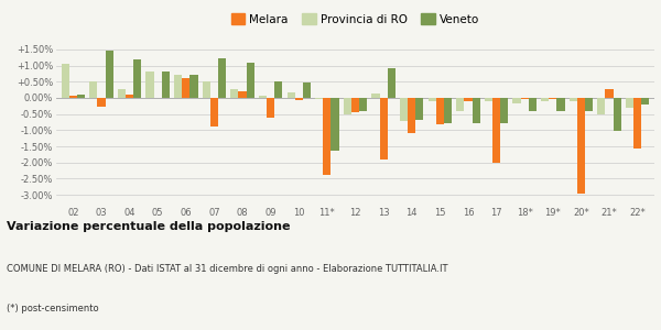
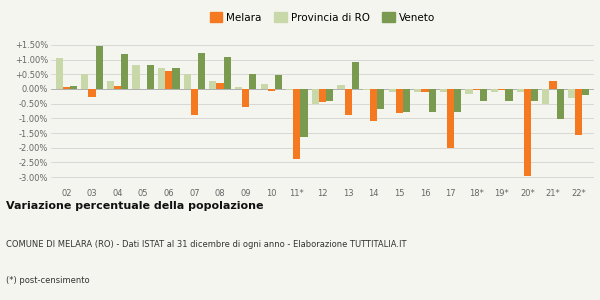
Melara/13: -1.90% -> -0.88%
Provincia di RO/14: -0.70% -> -0.05%
Provincia di RO/16: -0.40% -> -0.12%
